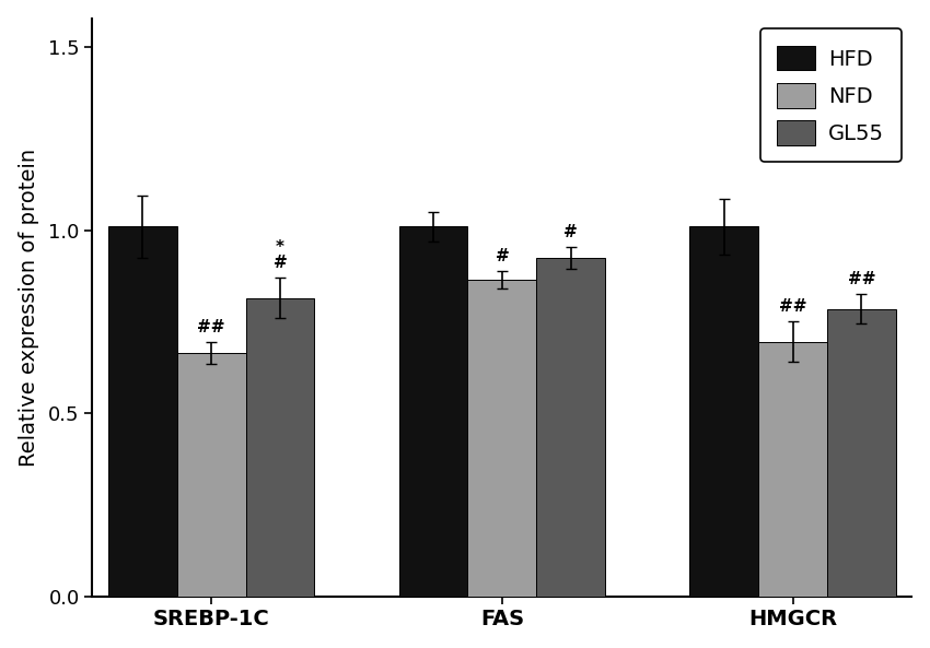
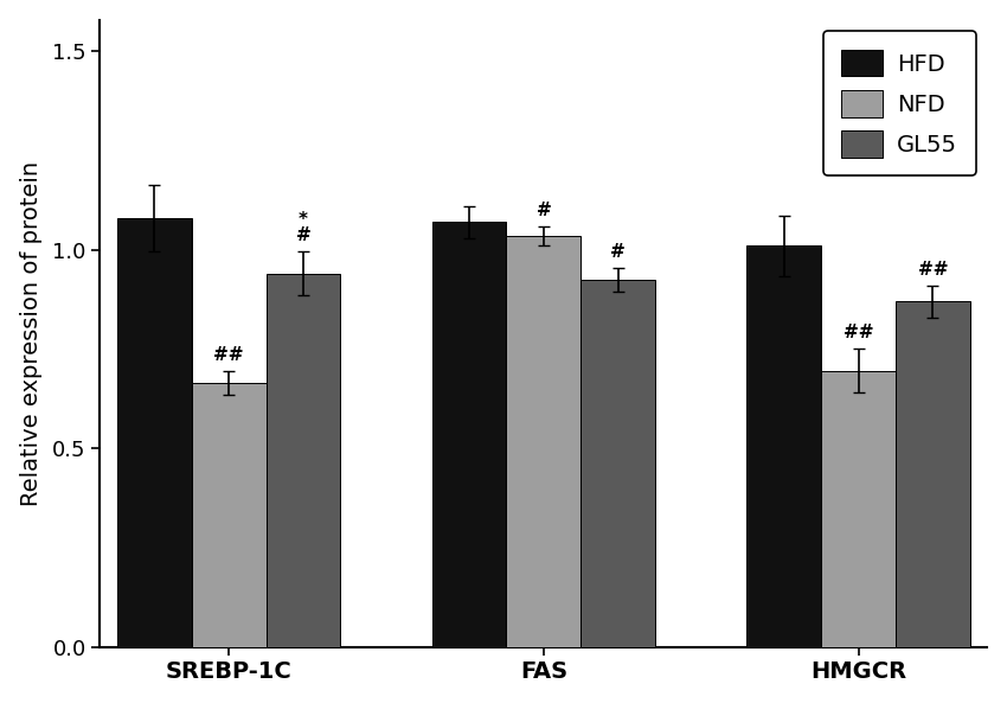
HFD/SREBP-1C: 1.01 -> 1.08
GL55/SREBP-1C: 0.815 -> 0.940
HFD/FAS: 1.01 -> 1.07
NFD/FAS: 0.865 -> 1.035
GL55/HMGCR: 0.785 -> 0.870
